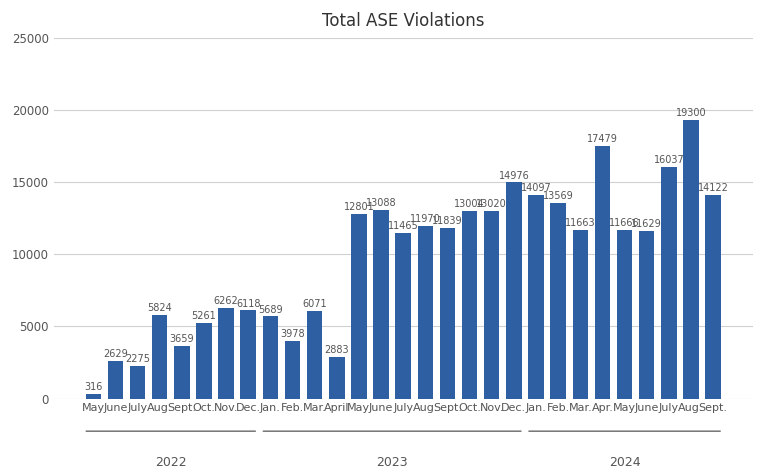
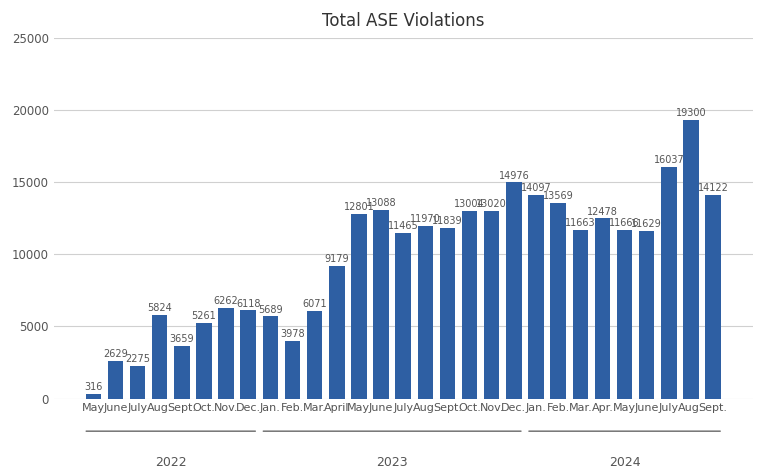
April: 2883 -> 9179
Apr.: 17479 -> 12478
